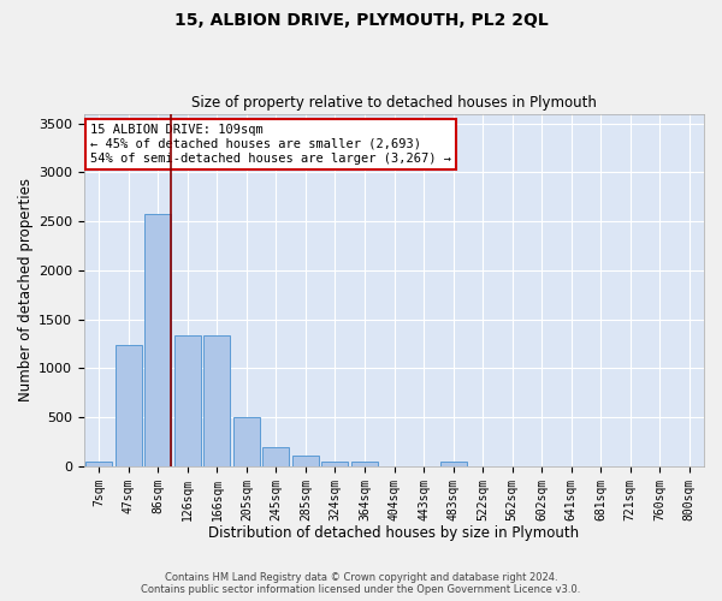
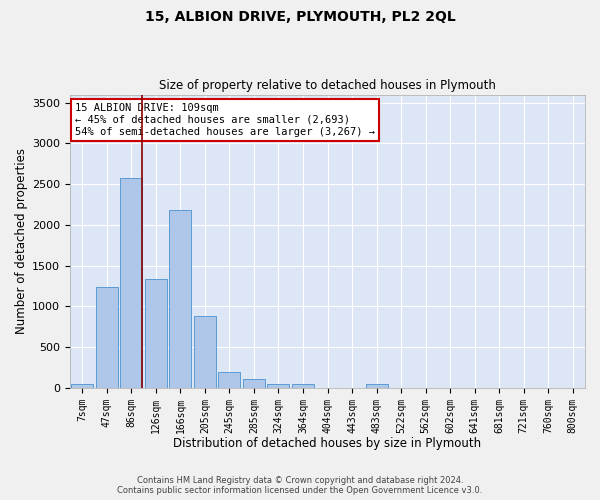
166sqm: 1340 -> 2180
205sqm: 500 -> 880
